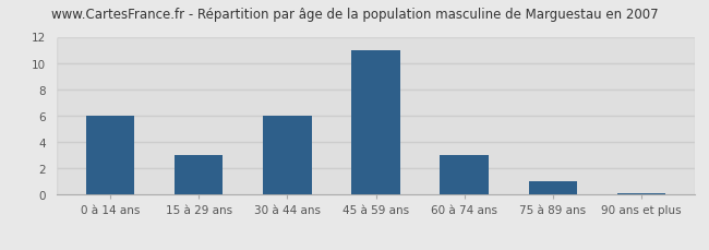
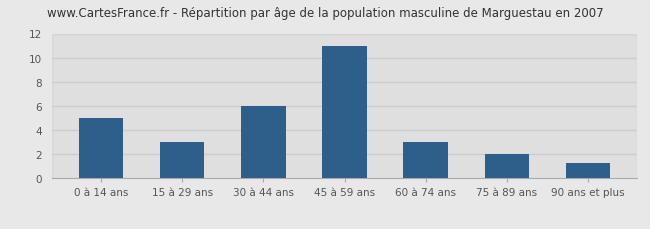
0 à 14 ans: 6.0 -> 5.0
75 à 89 ans: 1.0 -> 2.0
90 ans et plus: 0.1 -> 1.3
